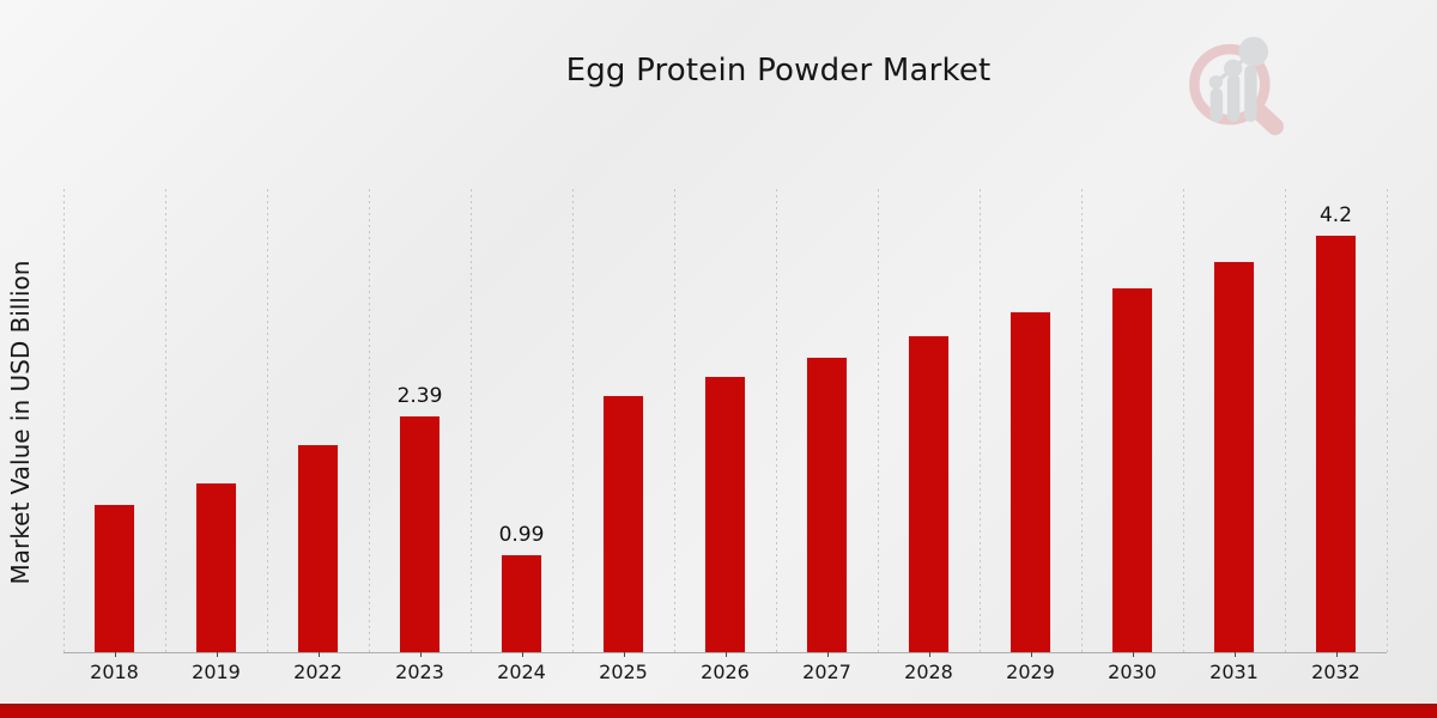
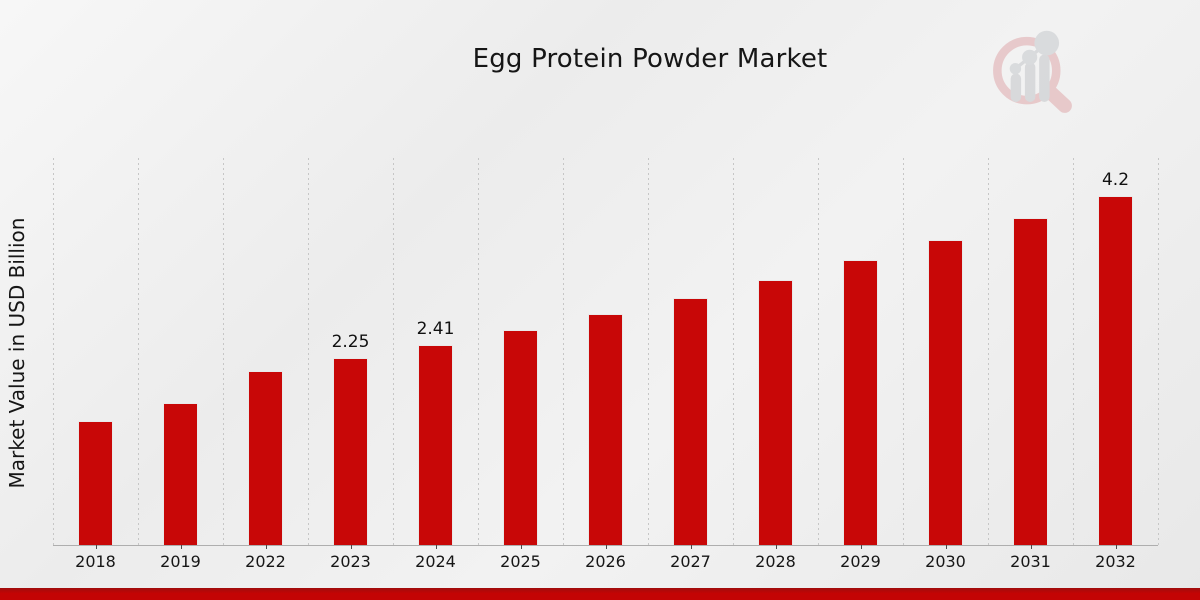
2023: 2.39 -> 2.25
2024: 0.99 -> 2.41
